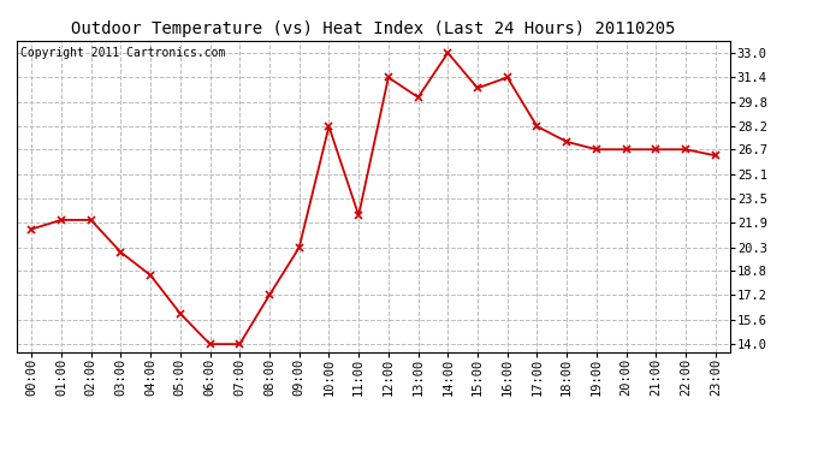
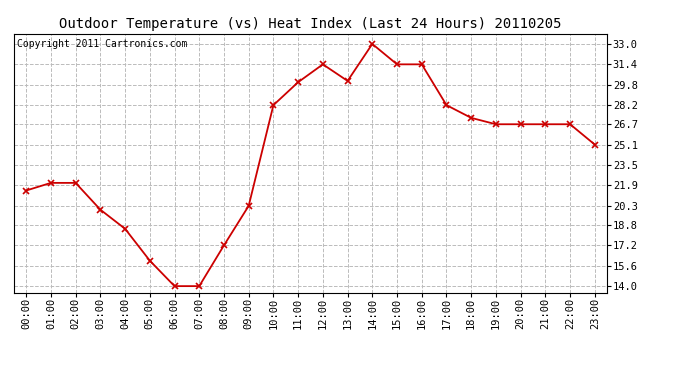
11:00: 22.4 -> 30.0
15:00: 30.7 -> 31.4
23:00: 26.3 -> 25.1
